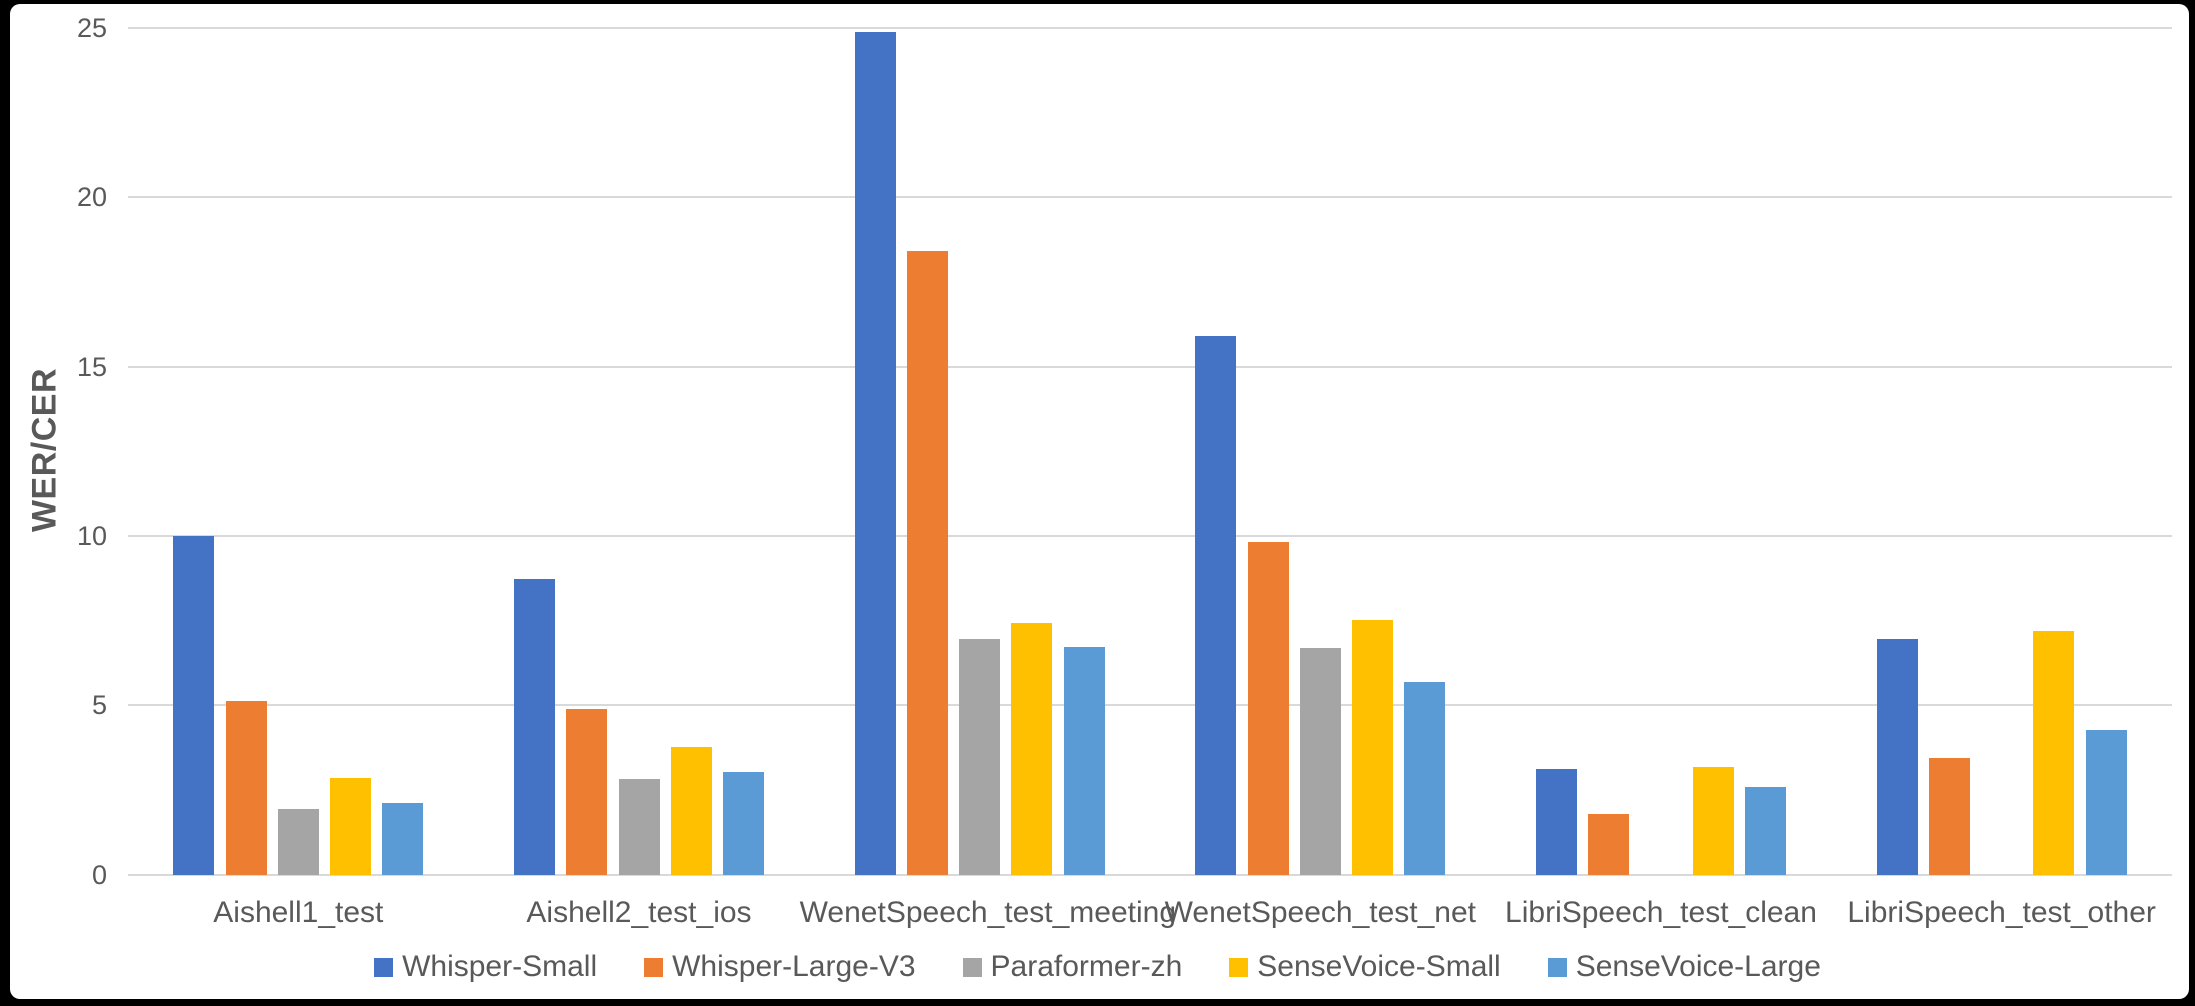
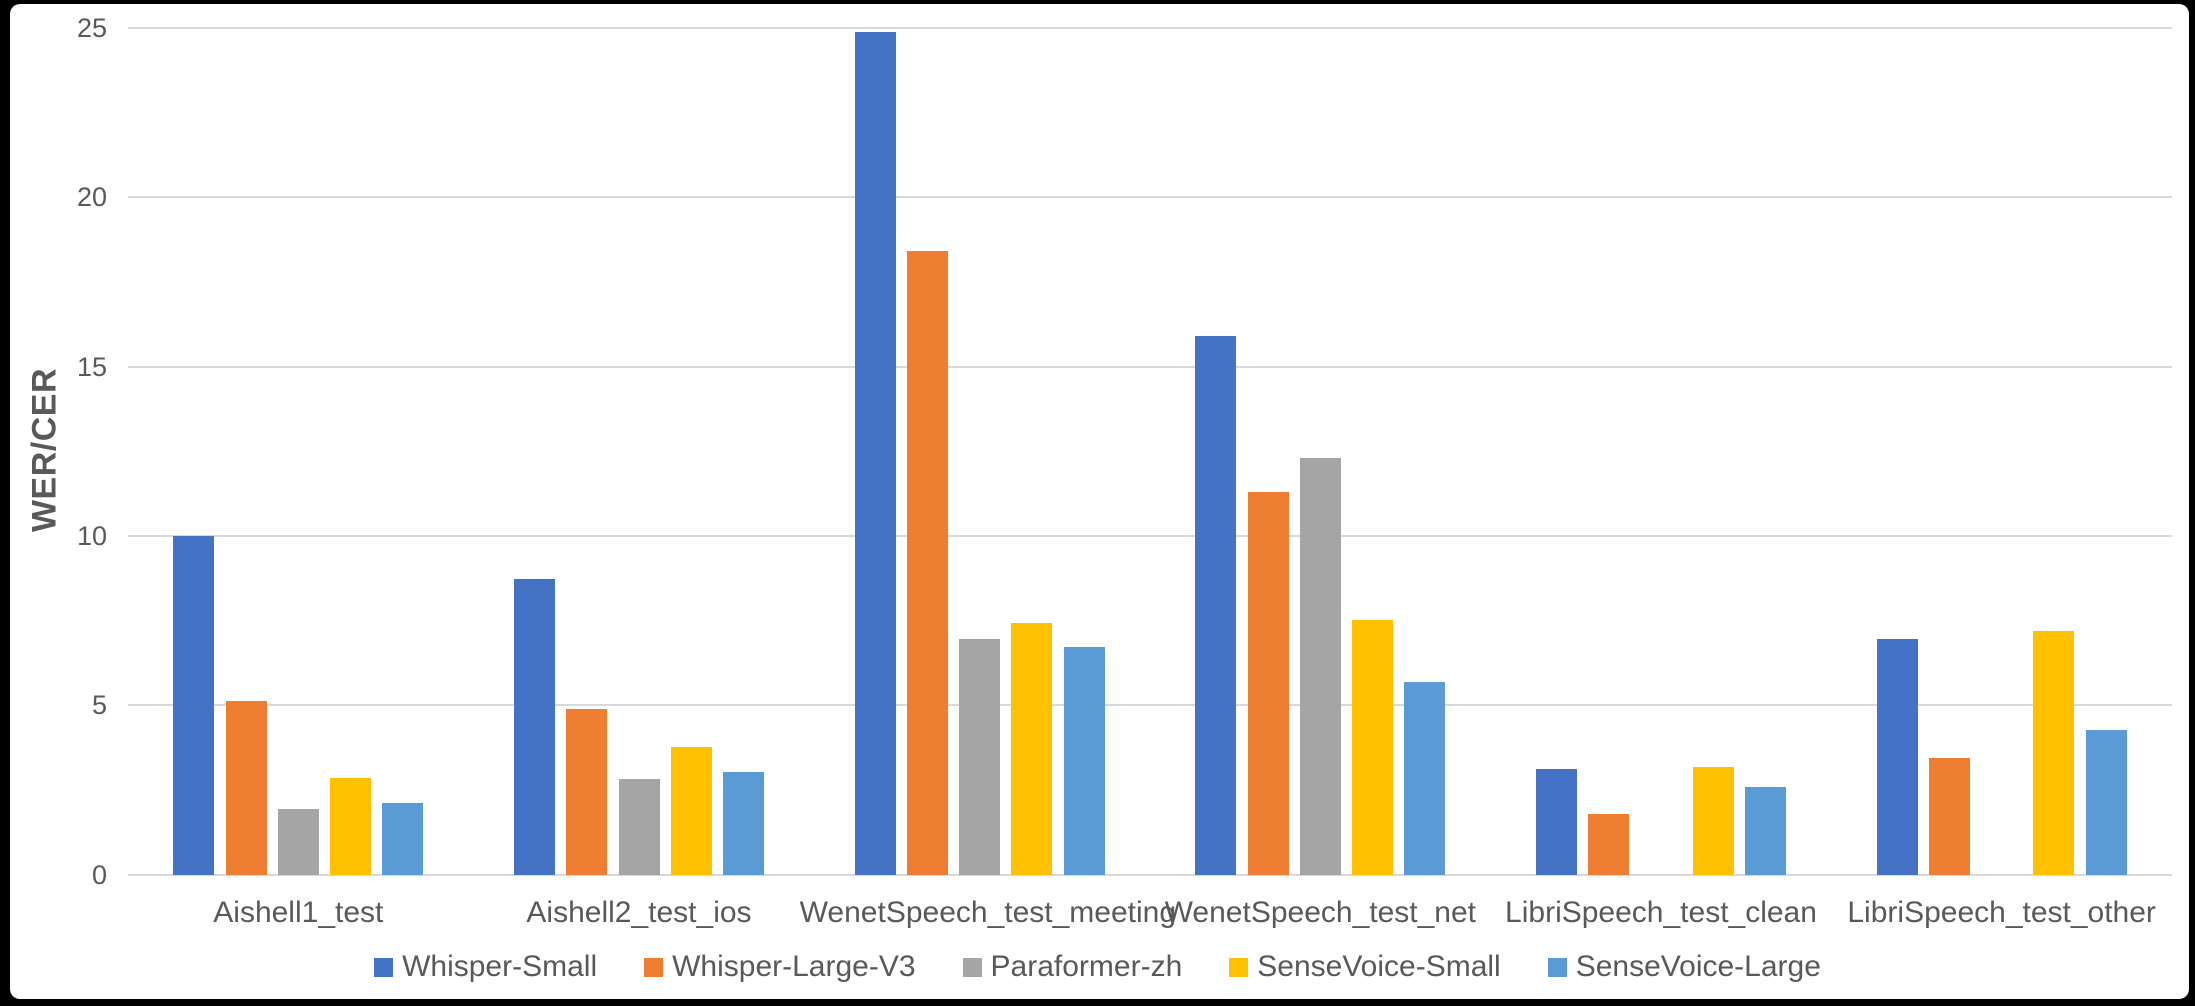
Whisper-Large-V3/WenetSpeech_test_net: 9.8 -> 11.3
Paraformer-zh/WenetSpeech_test_net: 6.7 -> 12.3
